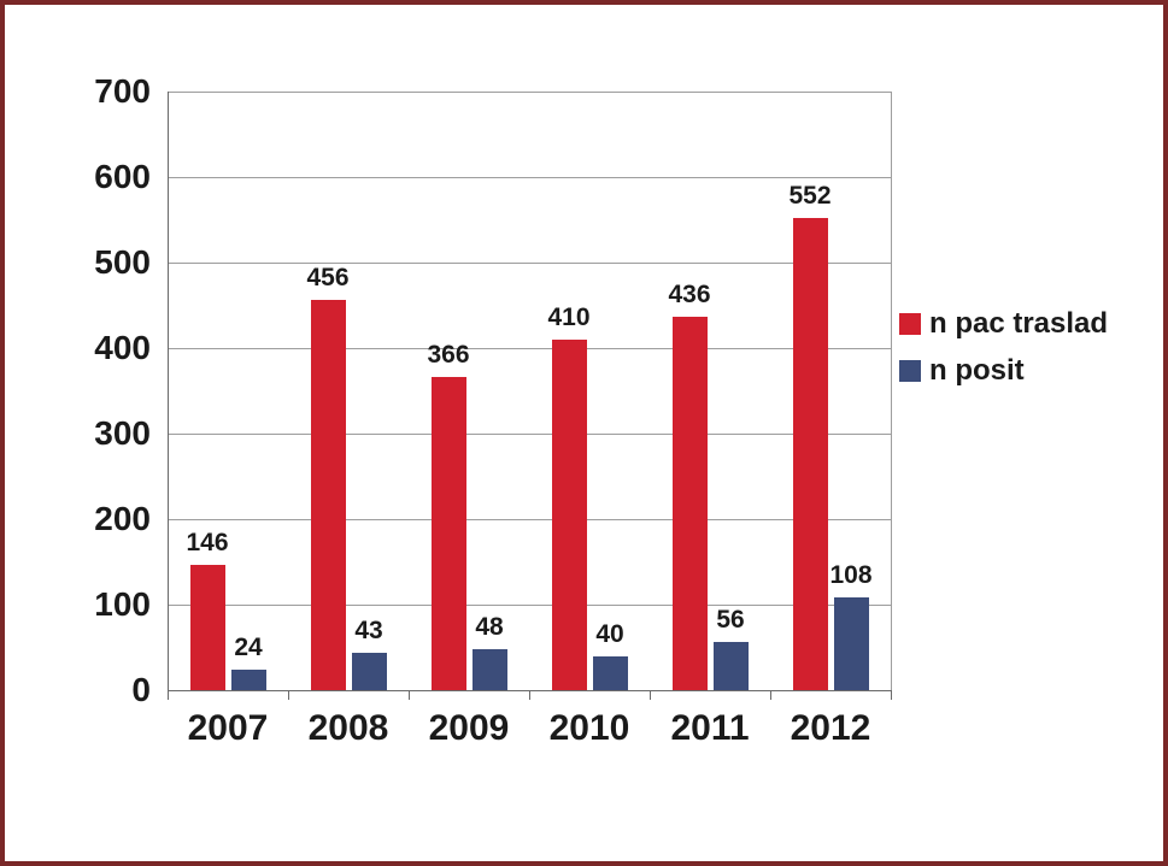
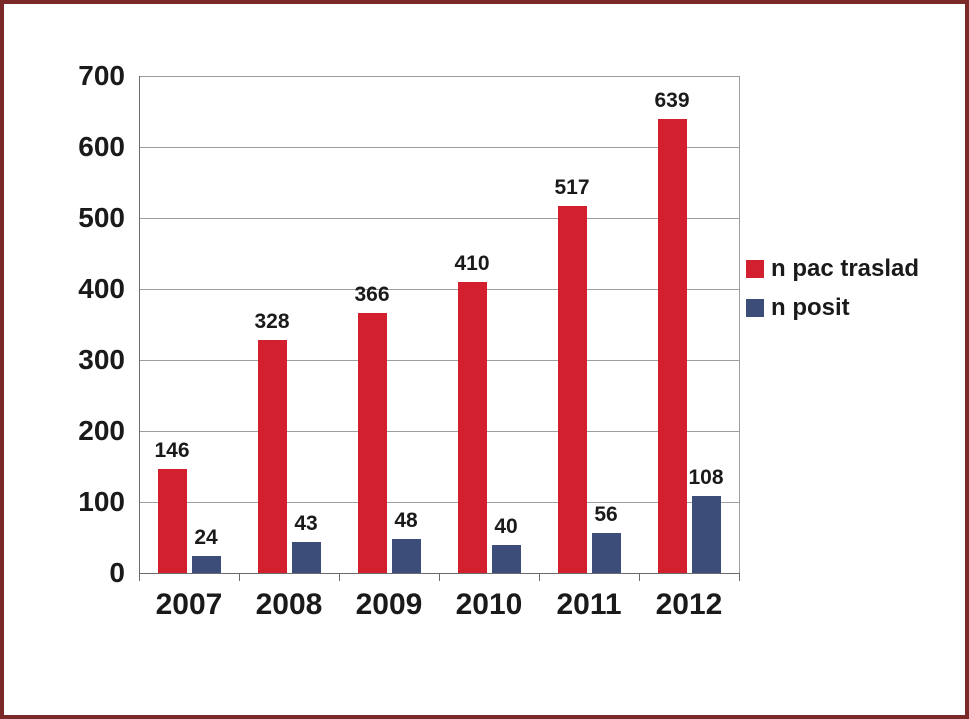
n pac traslad/2008: 456 -> 328
n pac traslad/2011: 436 -> 517
n pac traslad/2012: 552 -> 639
